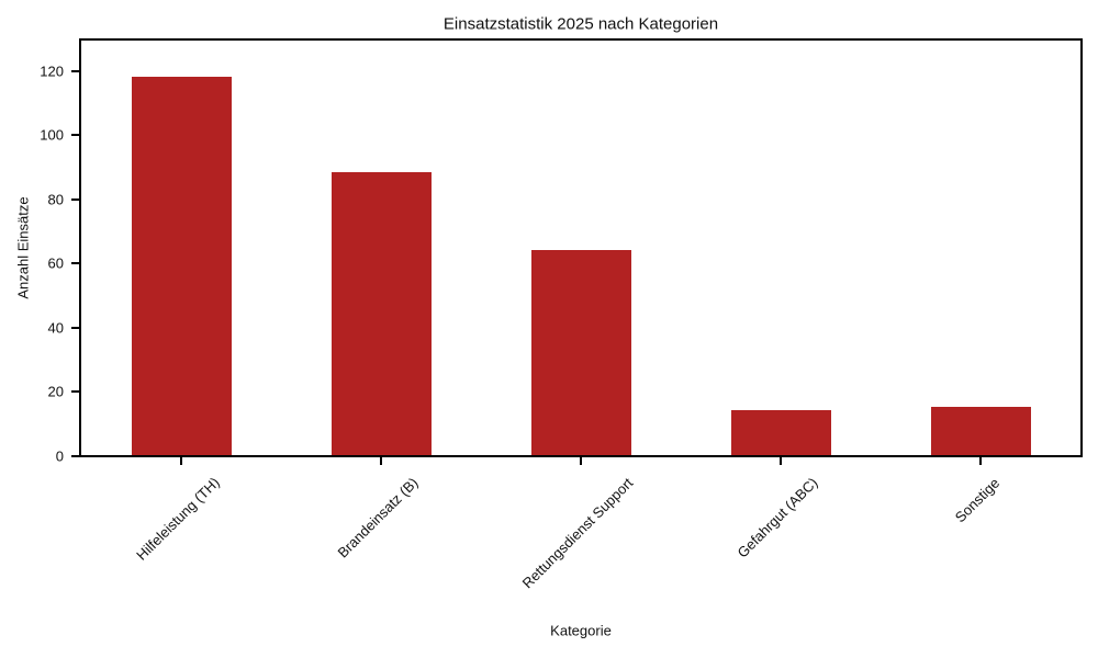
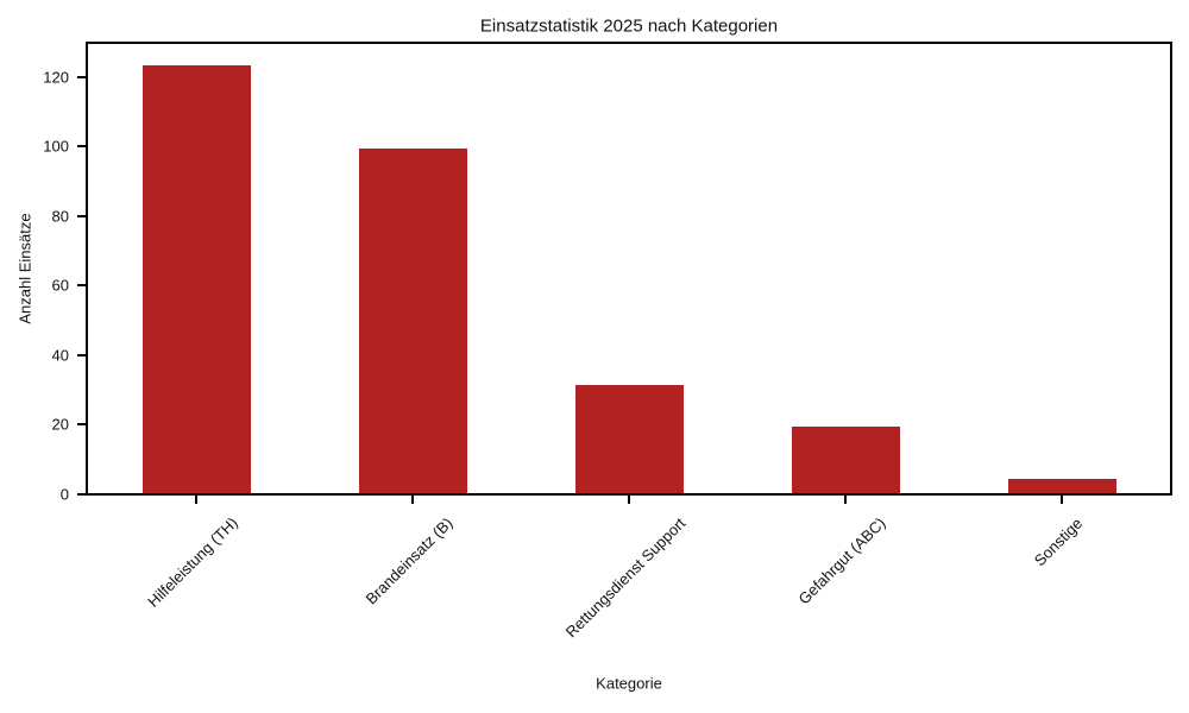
Hilfeleistung (TH): 118 -> 123
Brandeinsatz (B): 88 -> 99
Rettungsdienst Support: 64 -> 31
Gefahrgut (ABC): 14 -> 19
Sonstige: 15 -> 4
